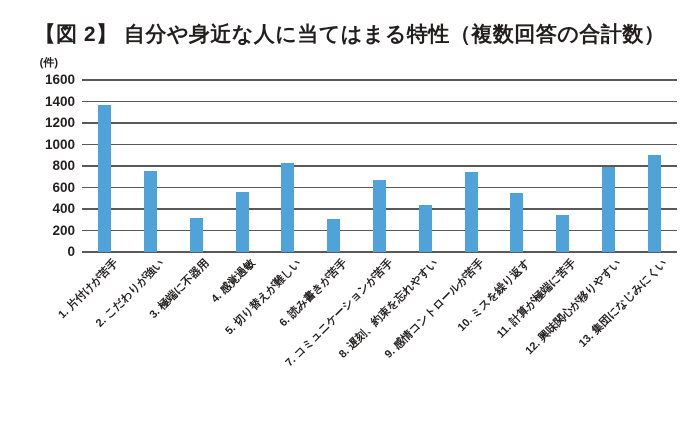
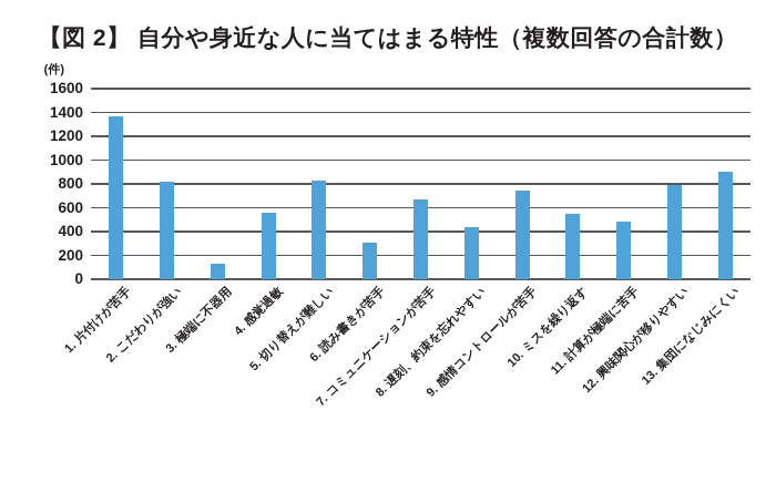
2. こだわりが強い: 750 -> 820
3. 極端に不器用: 320 -> 130
11. 計算が極端に苦手: 340 -> 480
